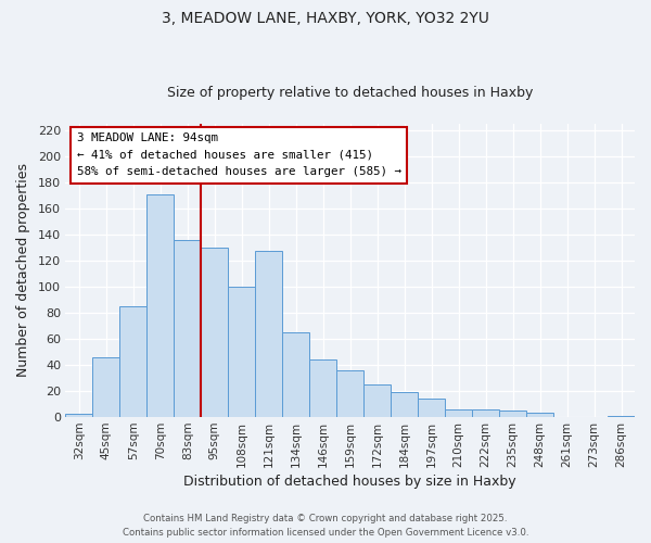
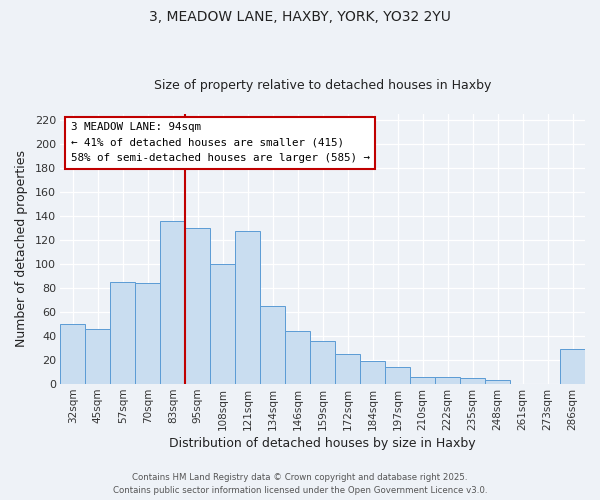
32sqm: 2 -> 50
70sqm: 171 -> 84
286sqm: 1 -> 29
